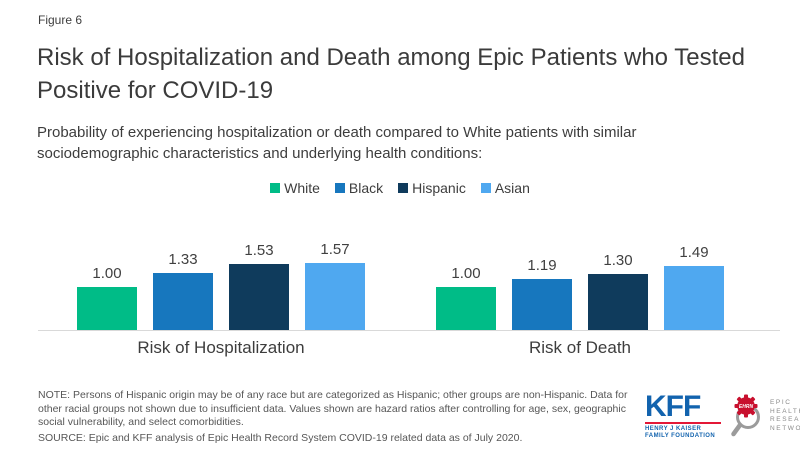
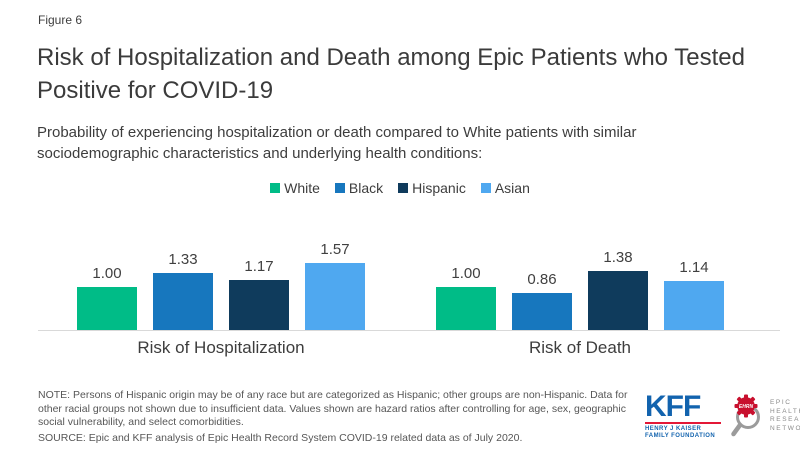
Hispanic/Risk of Hospitalization: 1.53 -> 1.17
Black/Risk of Death: 1.19 -> 0.86
Hispanic/Risk of Death: 1.30 -> 1.38
Asian/Risk of Death: 1.49 -> 1.14
